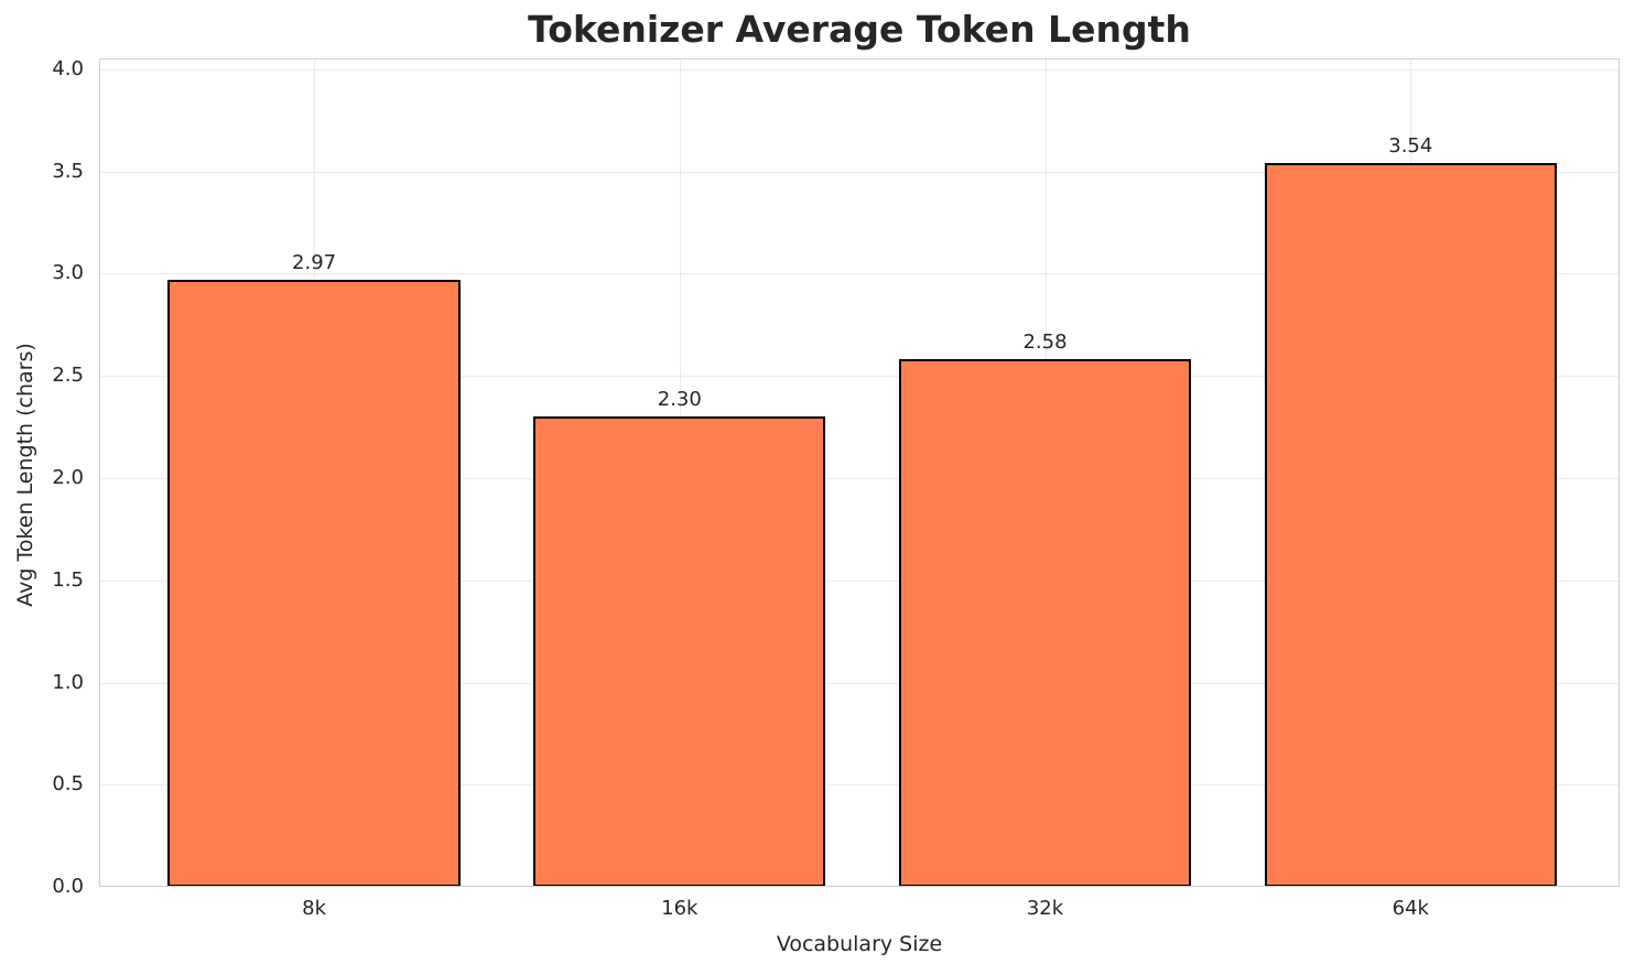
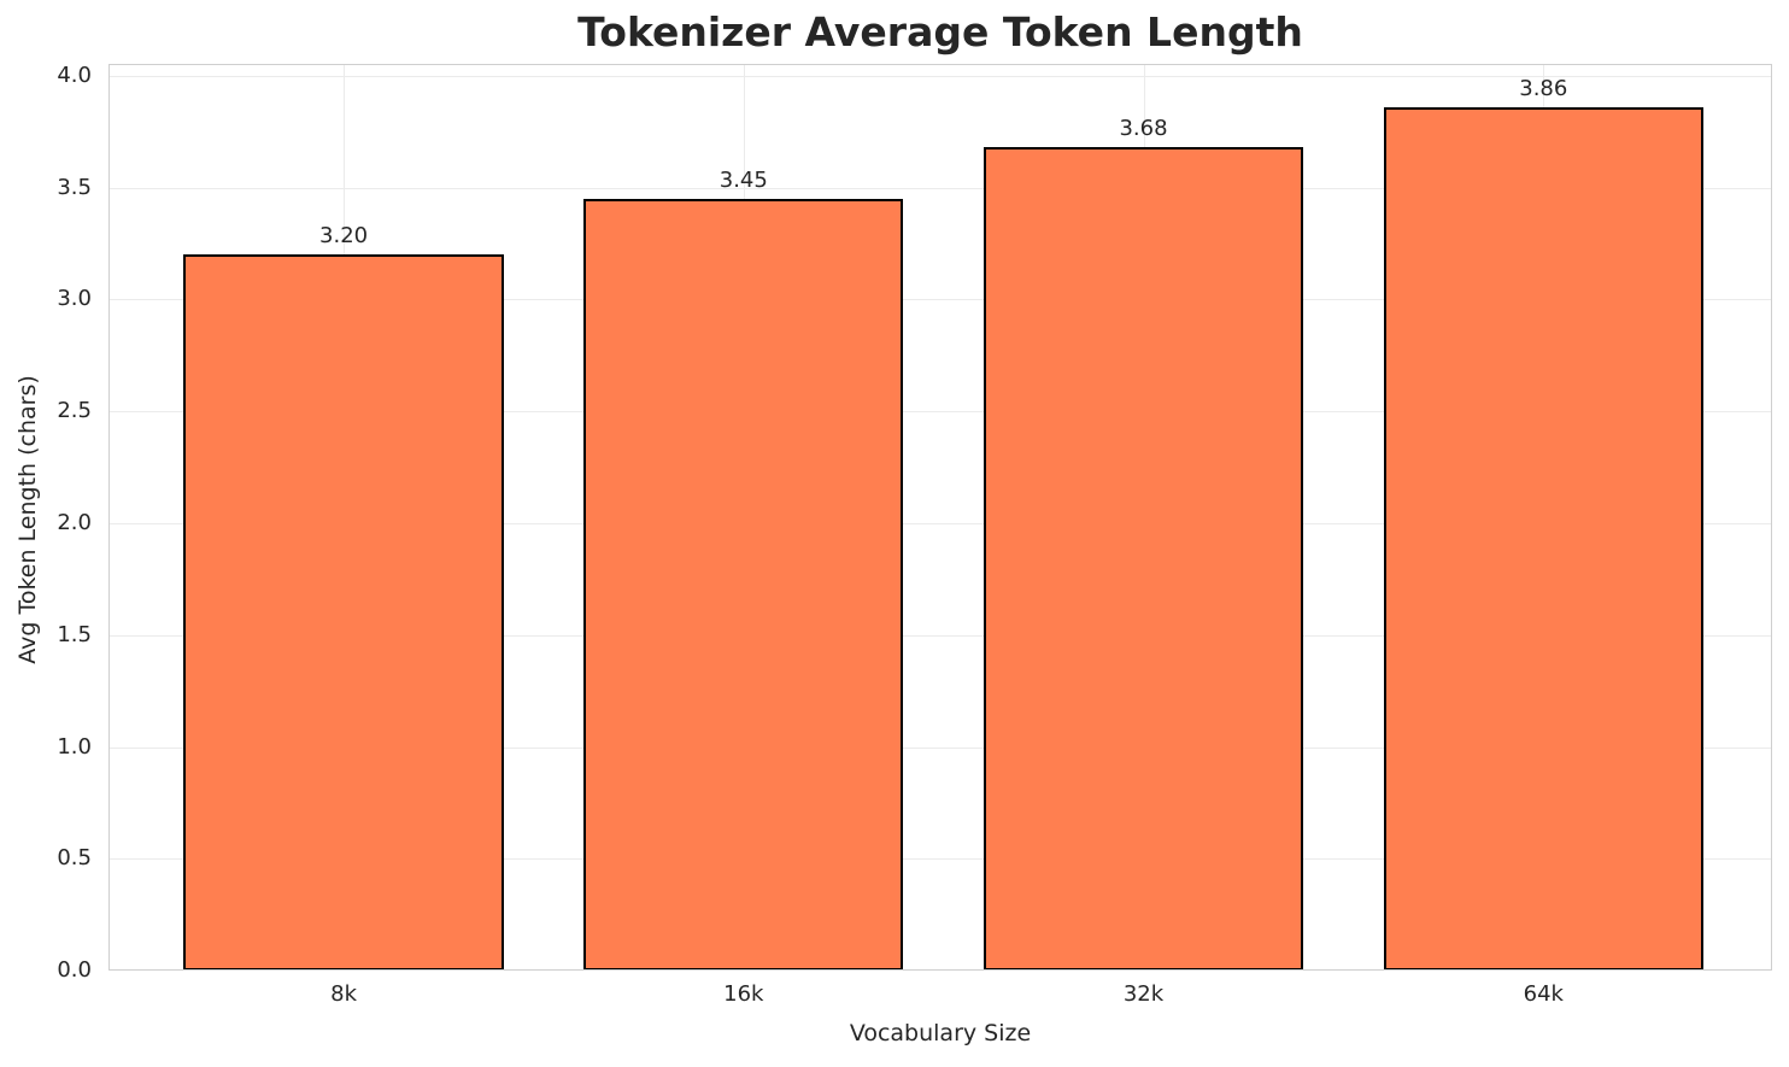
8k: 2.97 -> 3.20
16k: 2.30 -> 3.45
32k: 2.58 -> 3.68
64k: 3.54 -> 3.86
